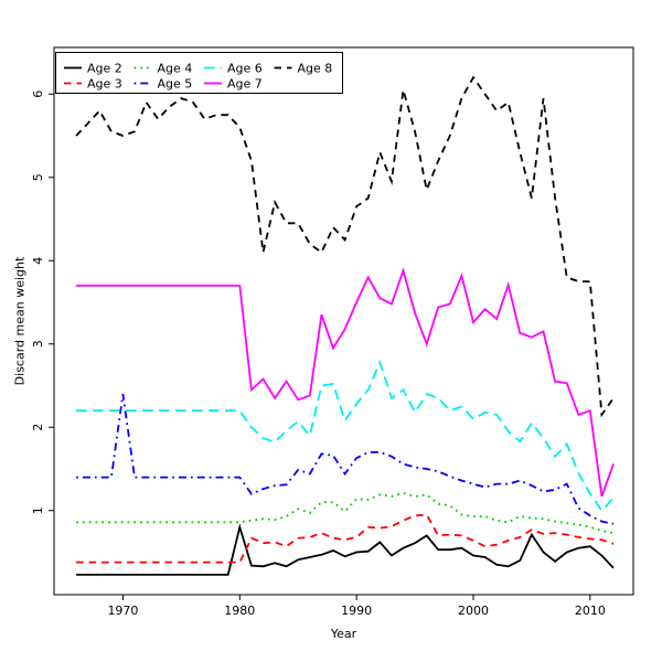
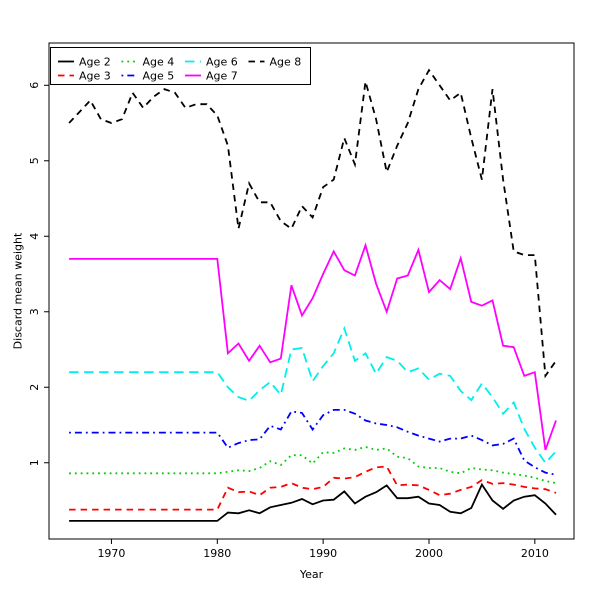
Age 5/1970: 2.4 -> 1.4
Age 2/1980: 0.8 -> 0.2
